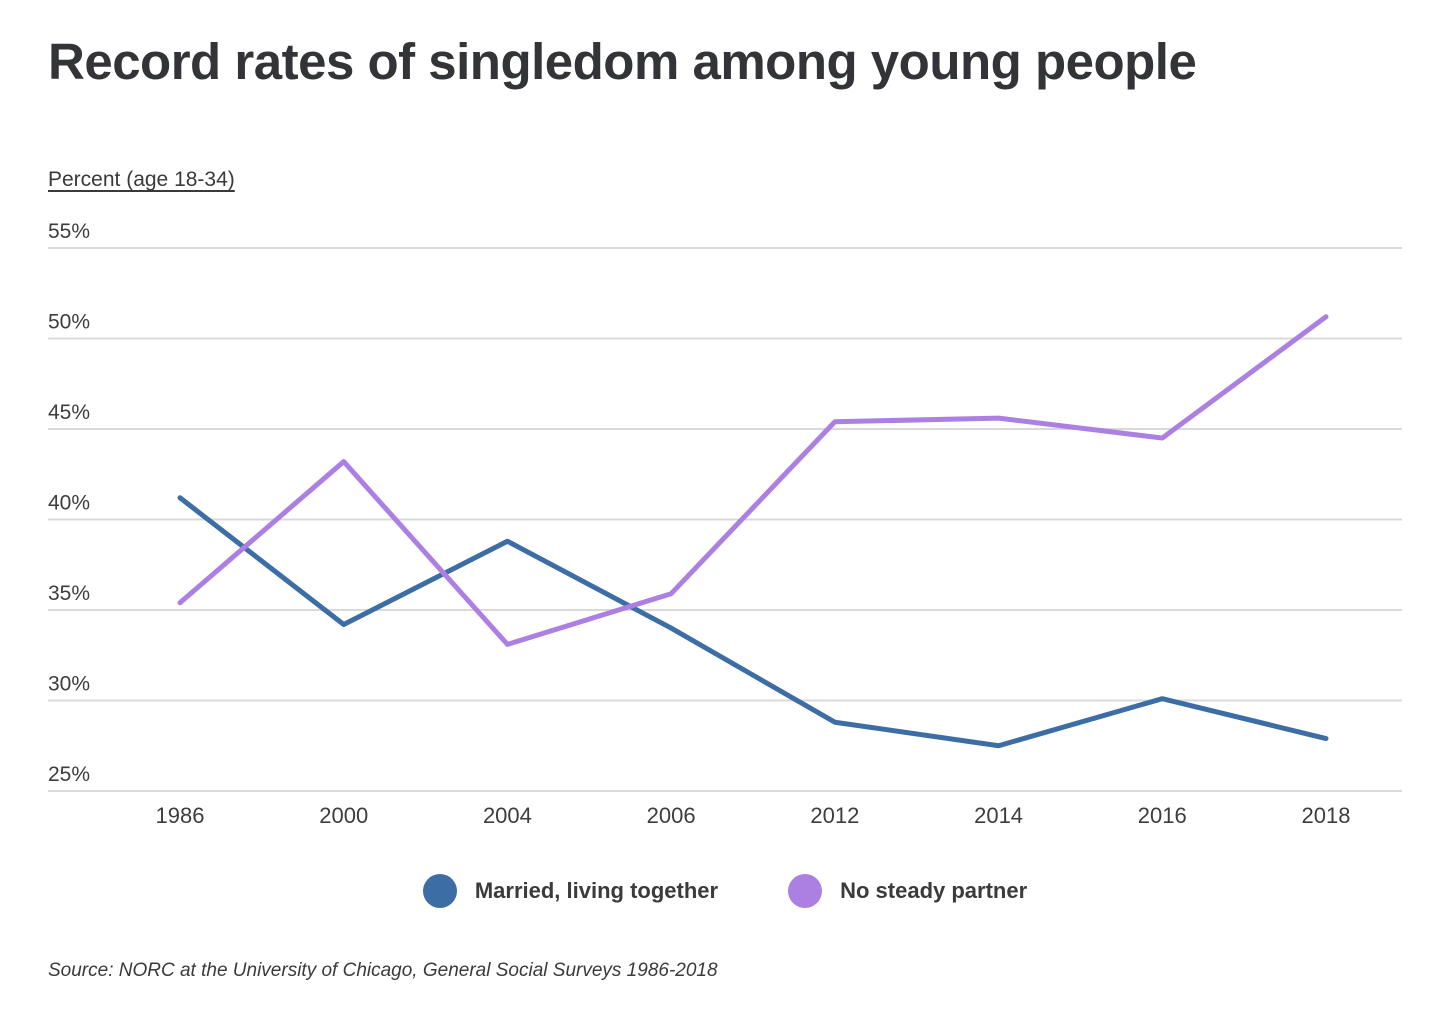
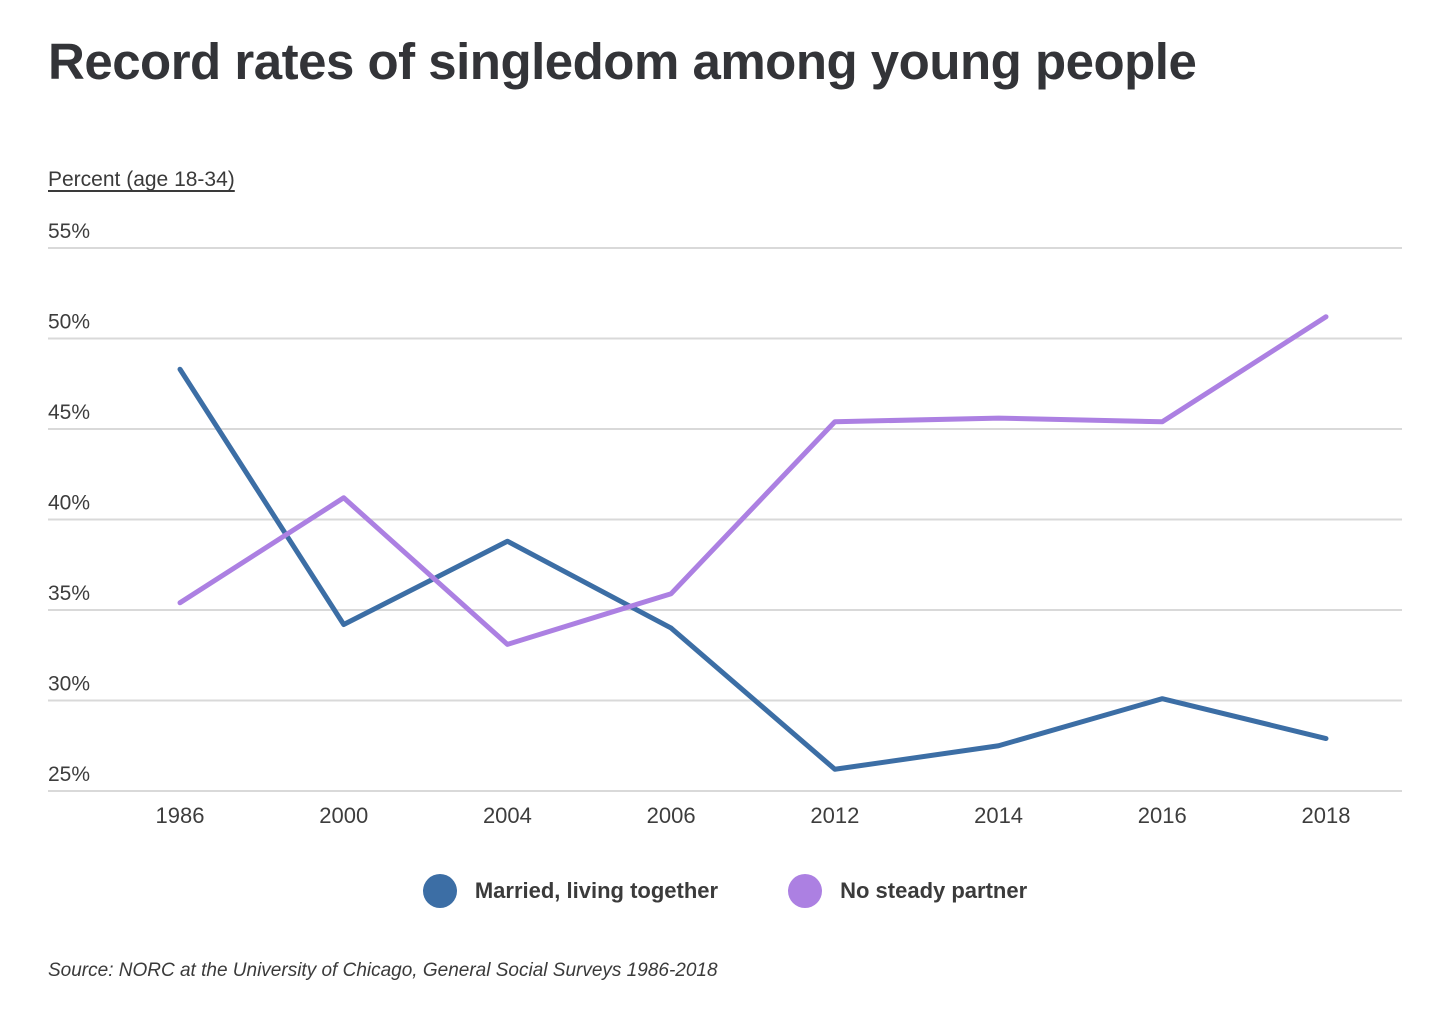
Married, living together/1986: 41.2% -> 48.3%
No steady partner/2000: 43.2% -> 41.2%
Married, living together/2012: 28.8% -> 26.2%
No steady partner/2016: 44.5% -> 45.4%
